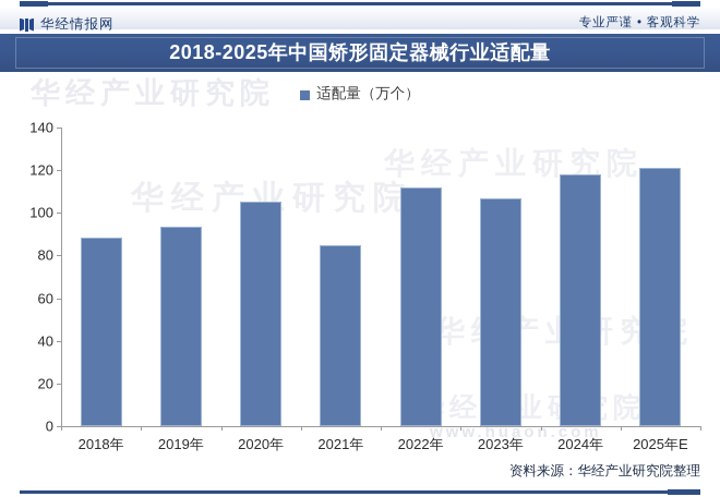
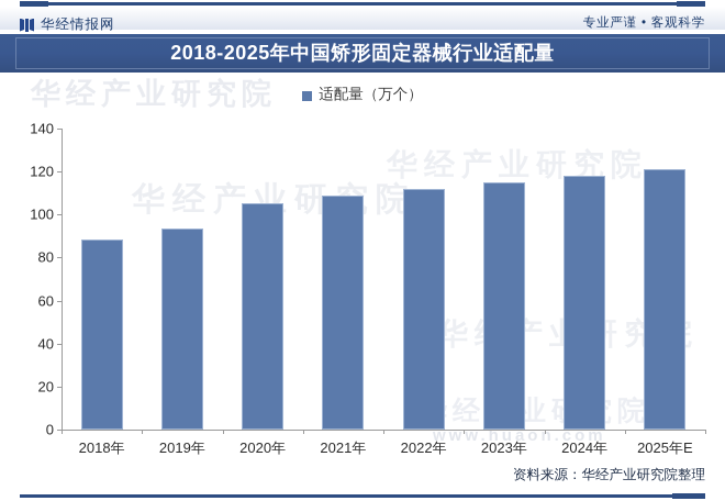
2021年: 85 -> 109
2023年: 107 -> 115
